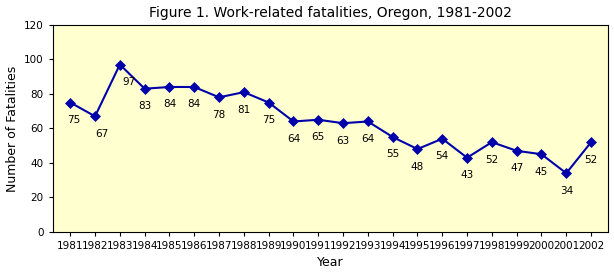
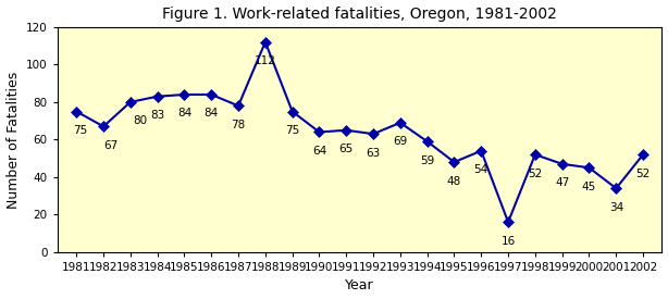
1983: 97 -> 80
1988: 81 -> 112
1993: 64 -> 69
1994: 55 -> 59
1997: 43 -> 16
